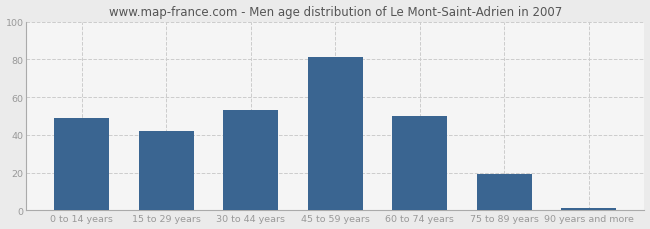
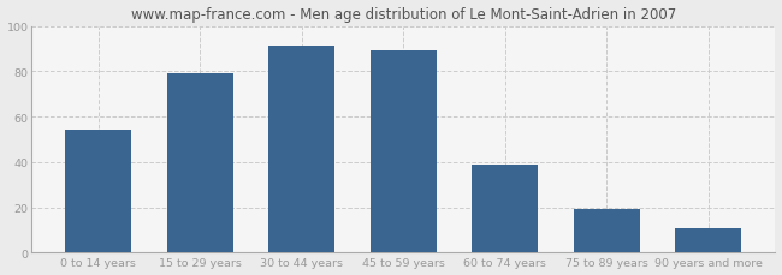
0 to 14 years: 49 -> 54
15 to 29 years: 42 -> 79
30 to 44 years: 53 -> 91
45 to 59 years: 81 -> 89
60 to 74 years: 50 -> 39
90 years and more: 1 -> 11
